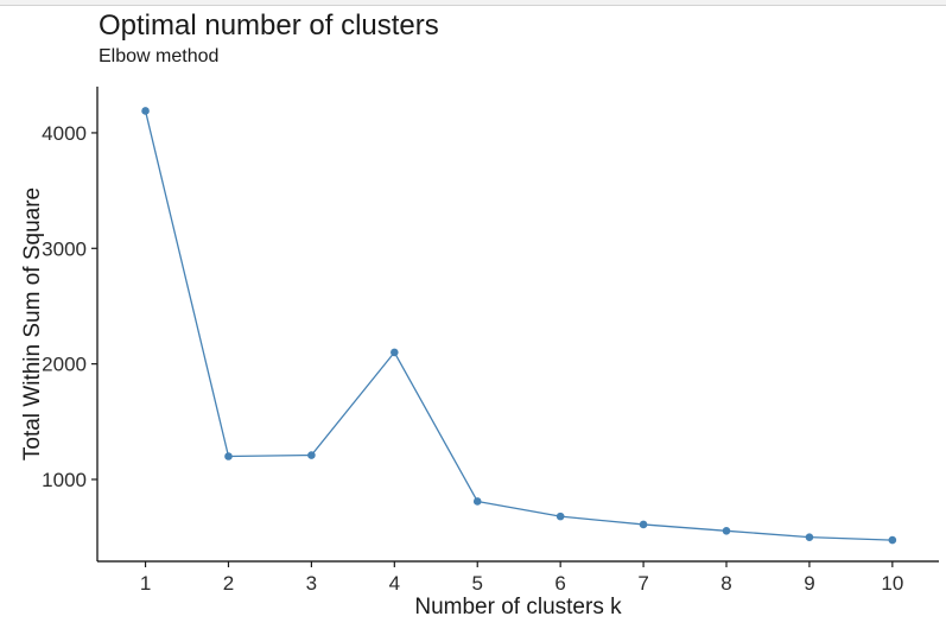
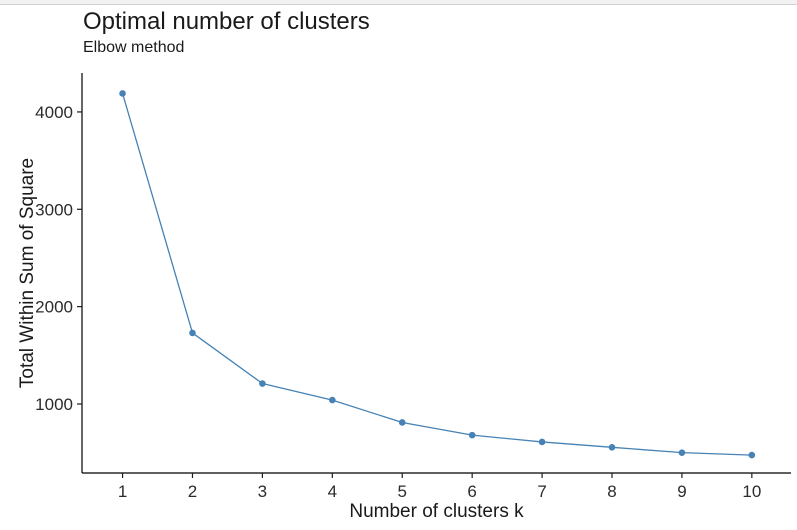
2: 1200 -> 1700
4: 2100 -> 1000
